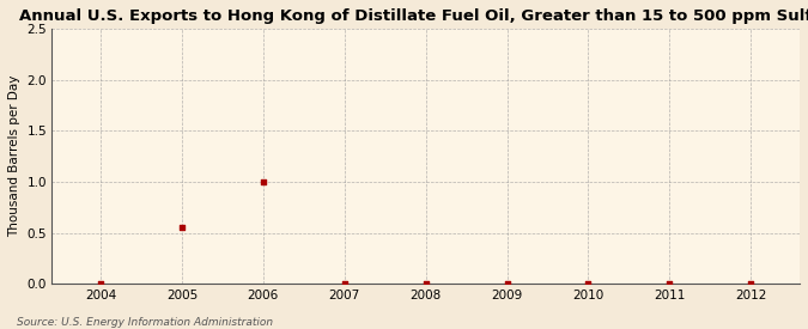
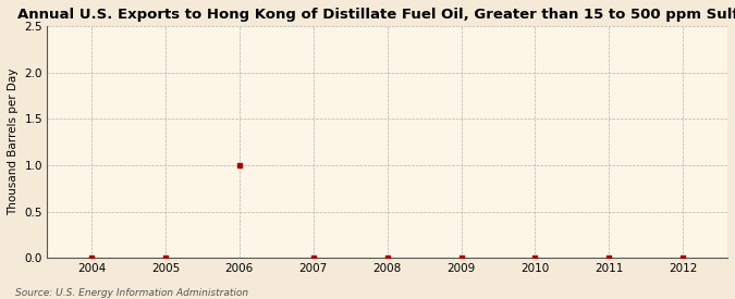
2005: 0.56 -> 0.01
